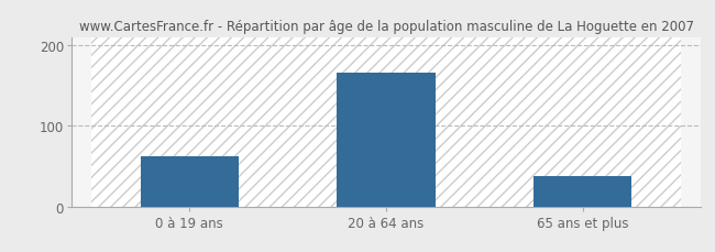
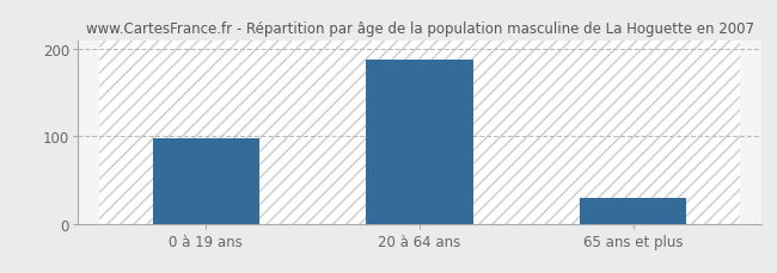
0 à 19 ans: 62 -> 97
20 à 64 ans: 166 -> 188
65 ans et plus: 38 -> 30
